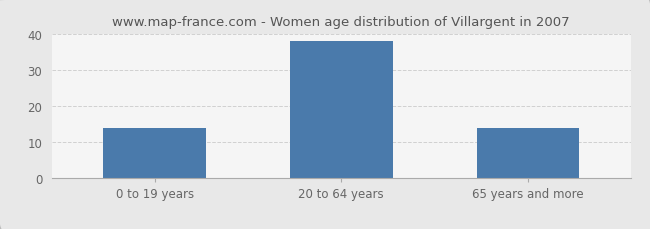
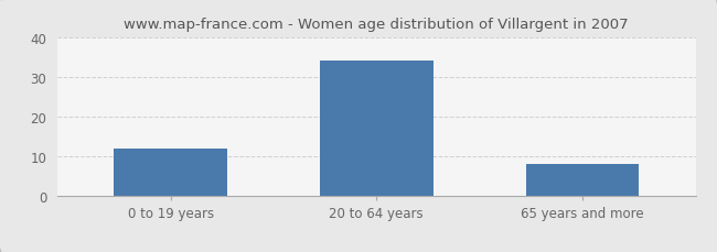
0 to 19 years: 14 -> 12
20 to 64 years: 38 -> 34
65 years and more: 14 -> 8
